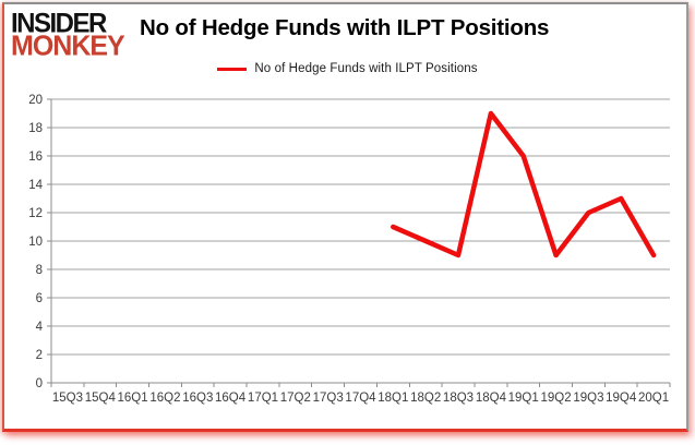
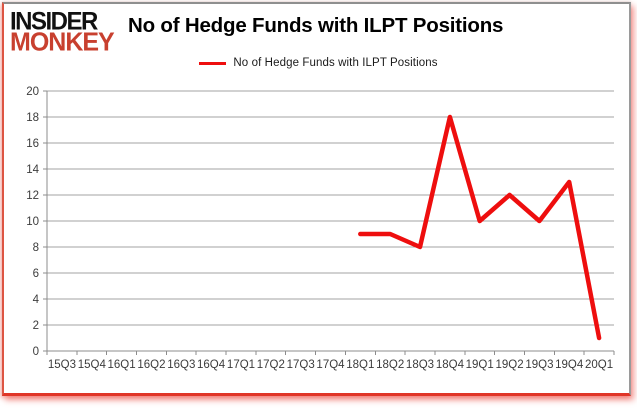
18Q1: 11 -> 9
18Q2: 10 -> 9
18Q3: 9 -> 8
18Q4: 19 -> 18
19Q1: 16 -> 10
19Q2: 9 -> 12
19Q3: 12 -> 10
20Q1: 9 -> 1
